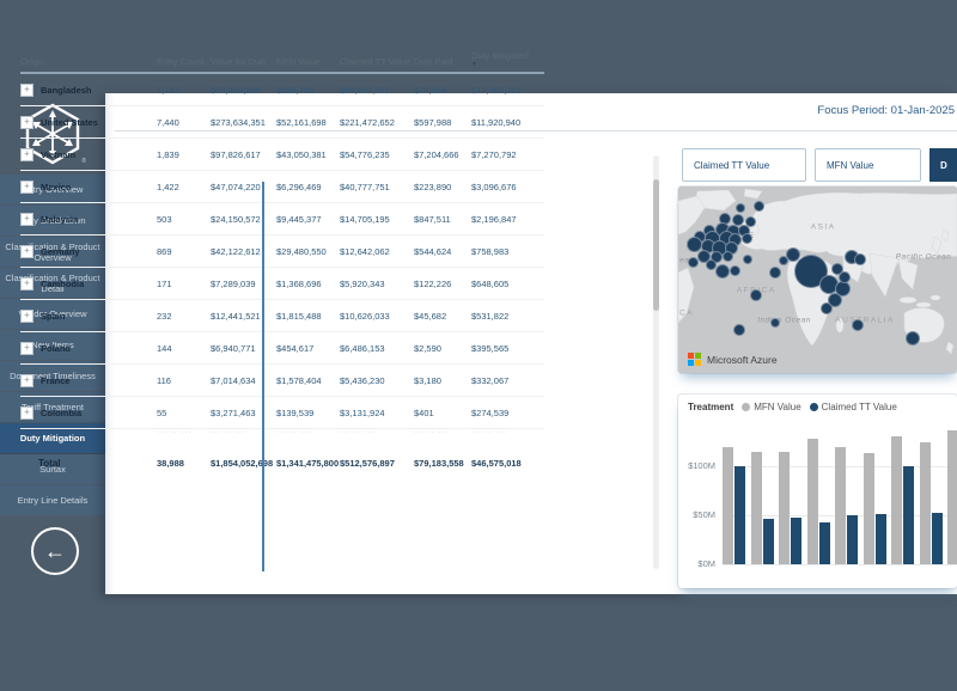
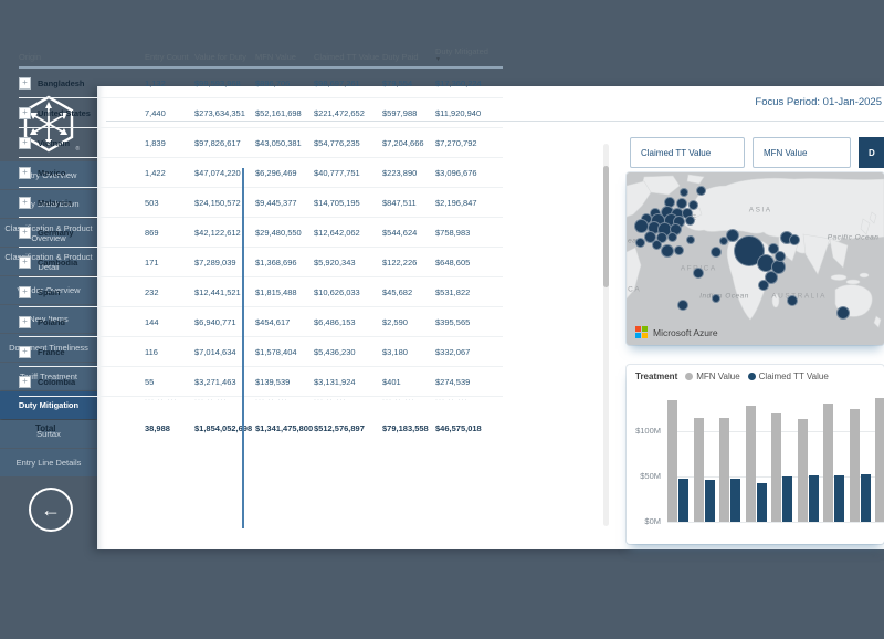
MFN Value/Jan 2025: $120M -> $130M
Claimed TT Value/Jan 2025: $100M -> $50M
Claimed TT Value/Jul 2025: $100M -> $50M
